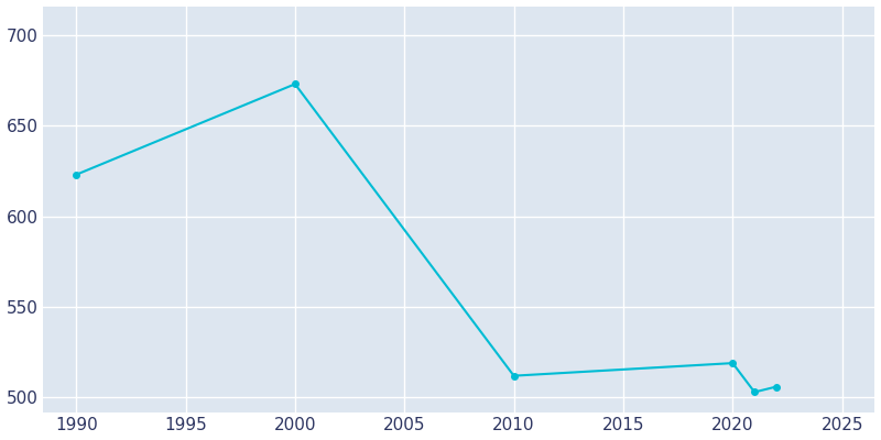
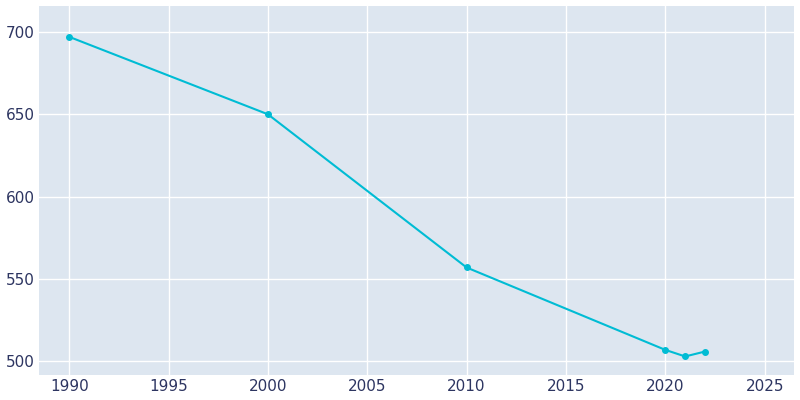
1990: 623 -> 697
2000: 673 -> 650
2010: 512 -> 557
2020: 519 -> 507
